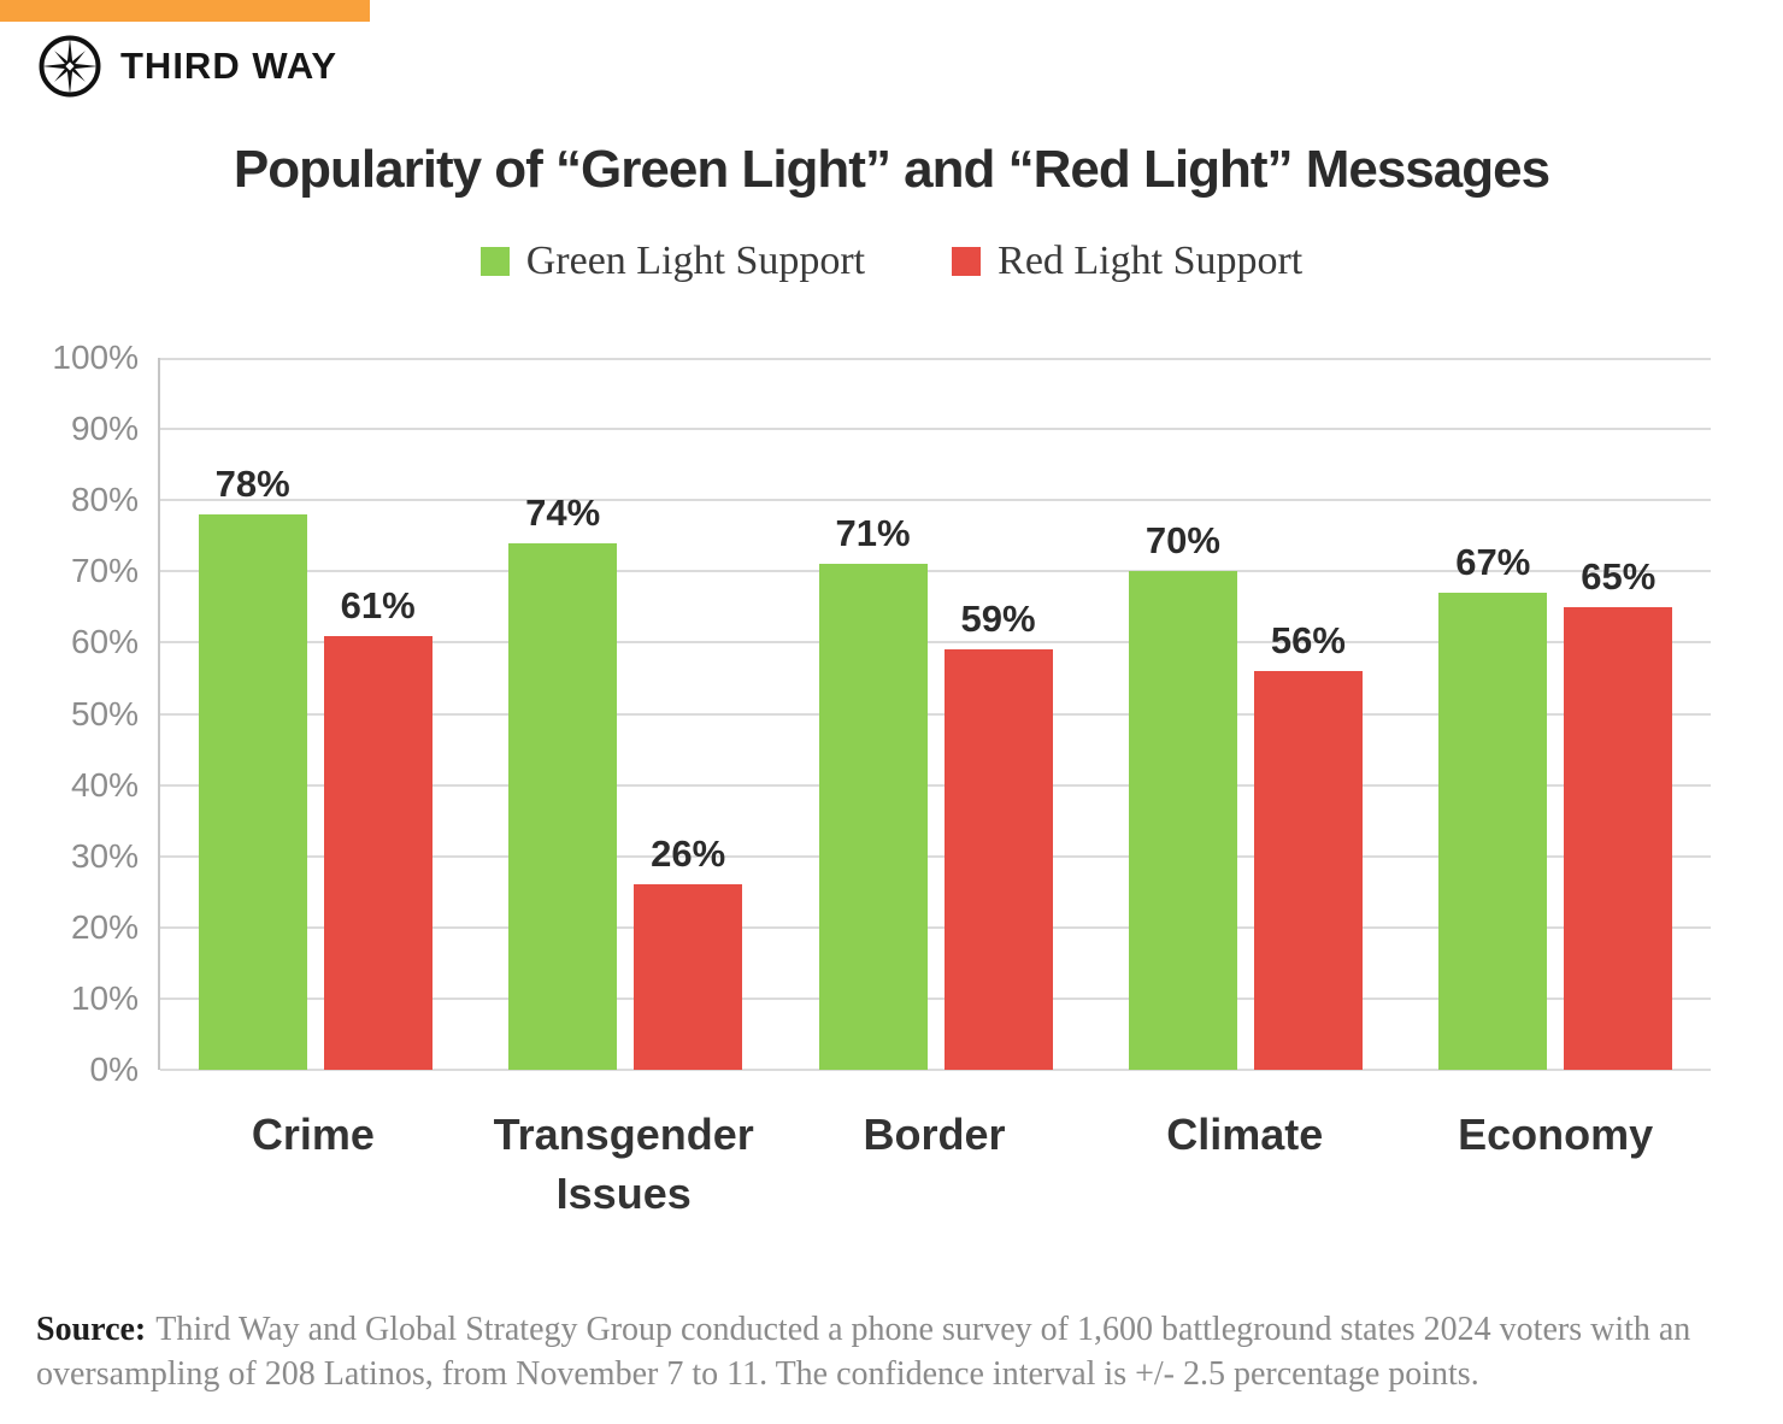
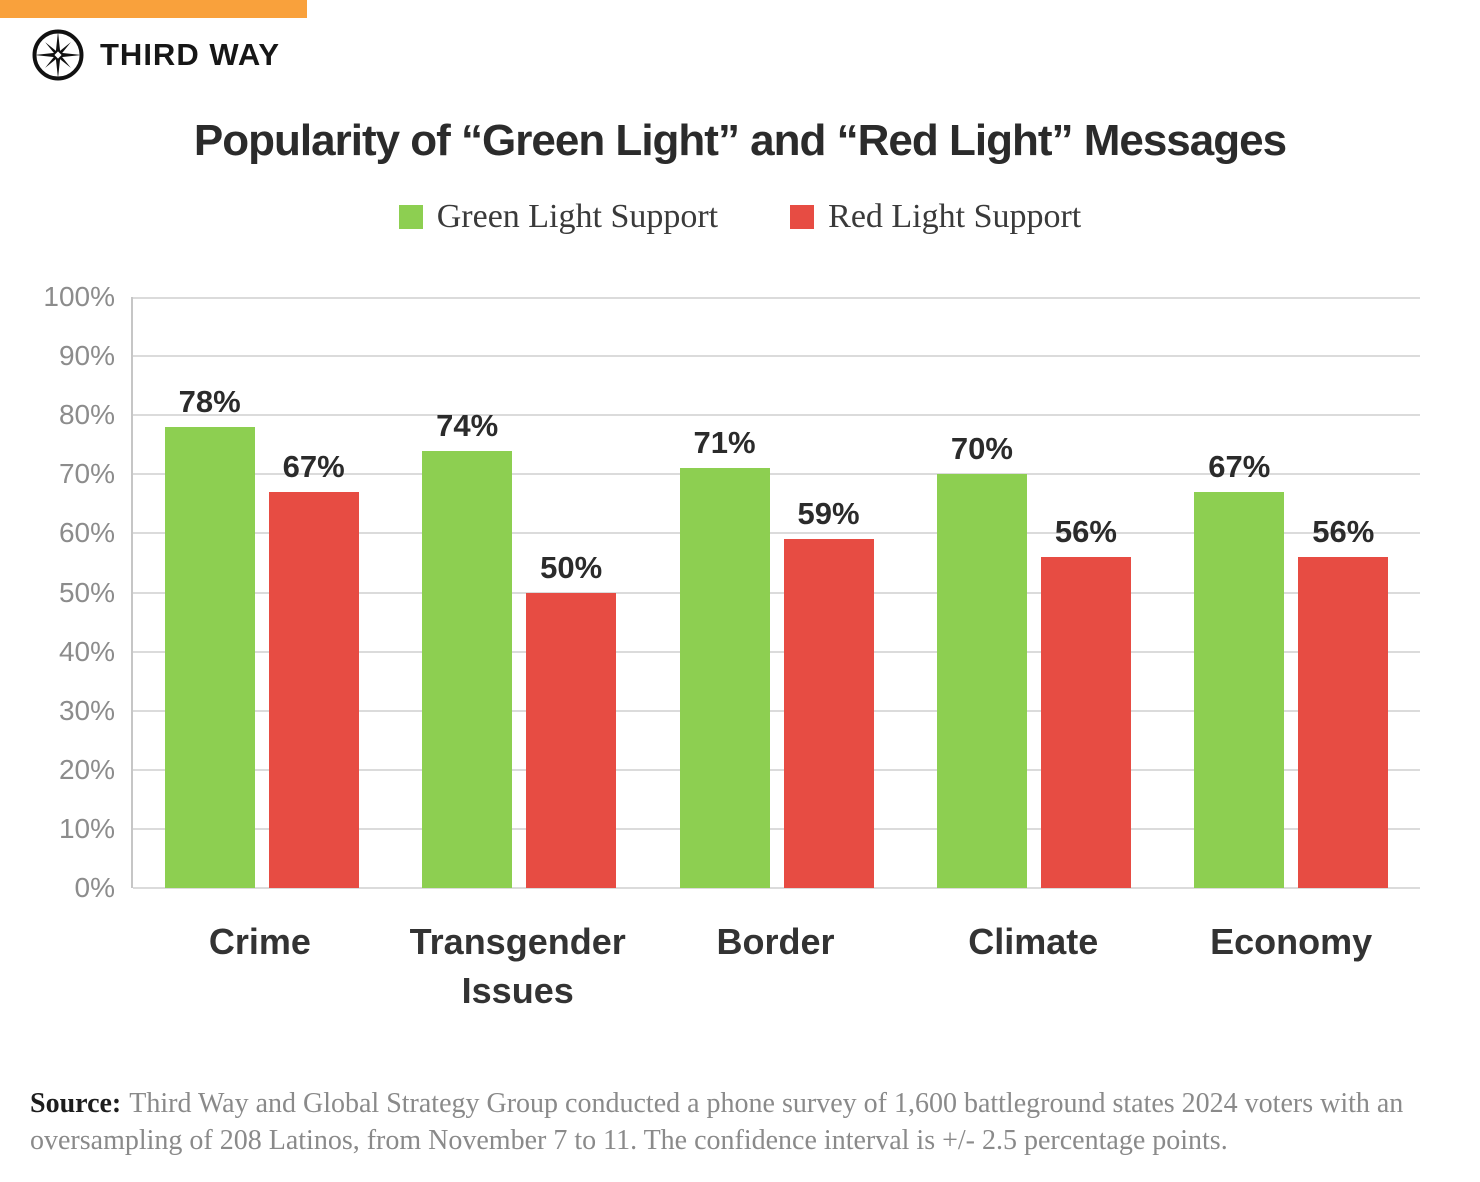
Red Light Support/Crime: 61% -> 67%
Red Light Support/Transgender Issues: 26% -> 50%
Red Light Support/Economy: 65% -> 56%
